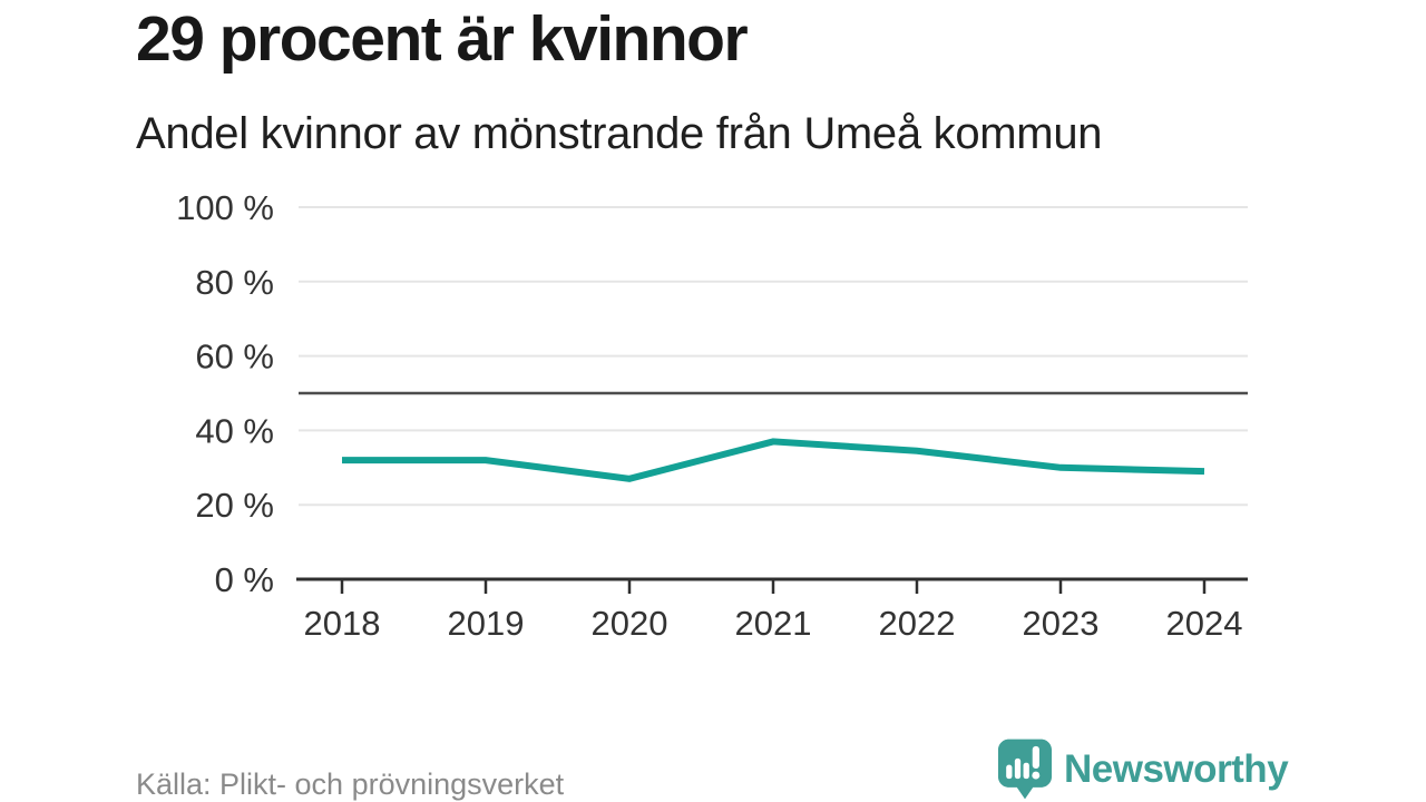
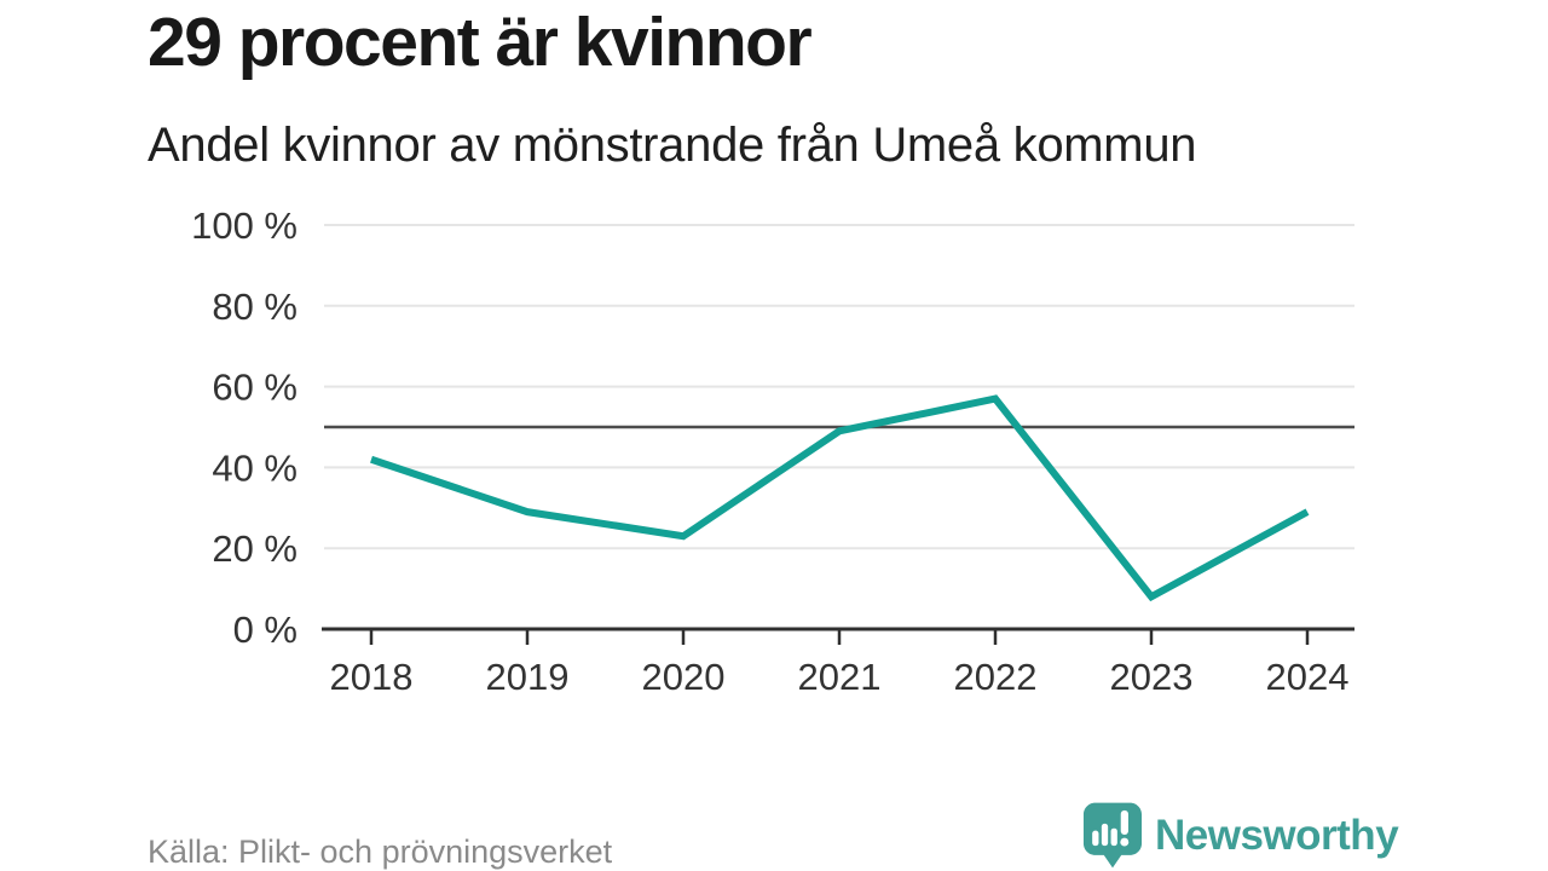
2018: 32% -> 42%
2019: 32% -> 29%
2020: 27% -> 23%
2021: 37% -> 49%
2022: 34% -> 57%
2023: 30% -> 8%
